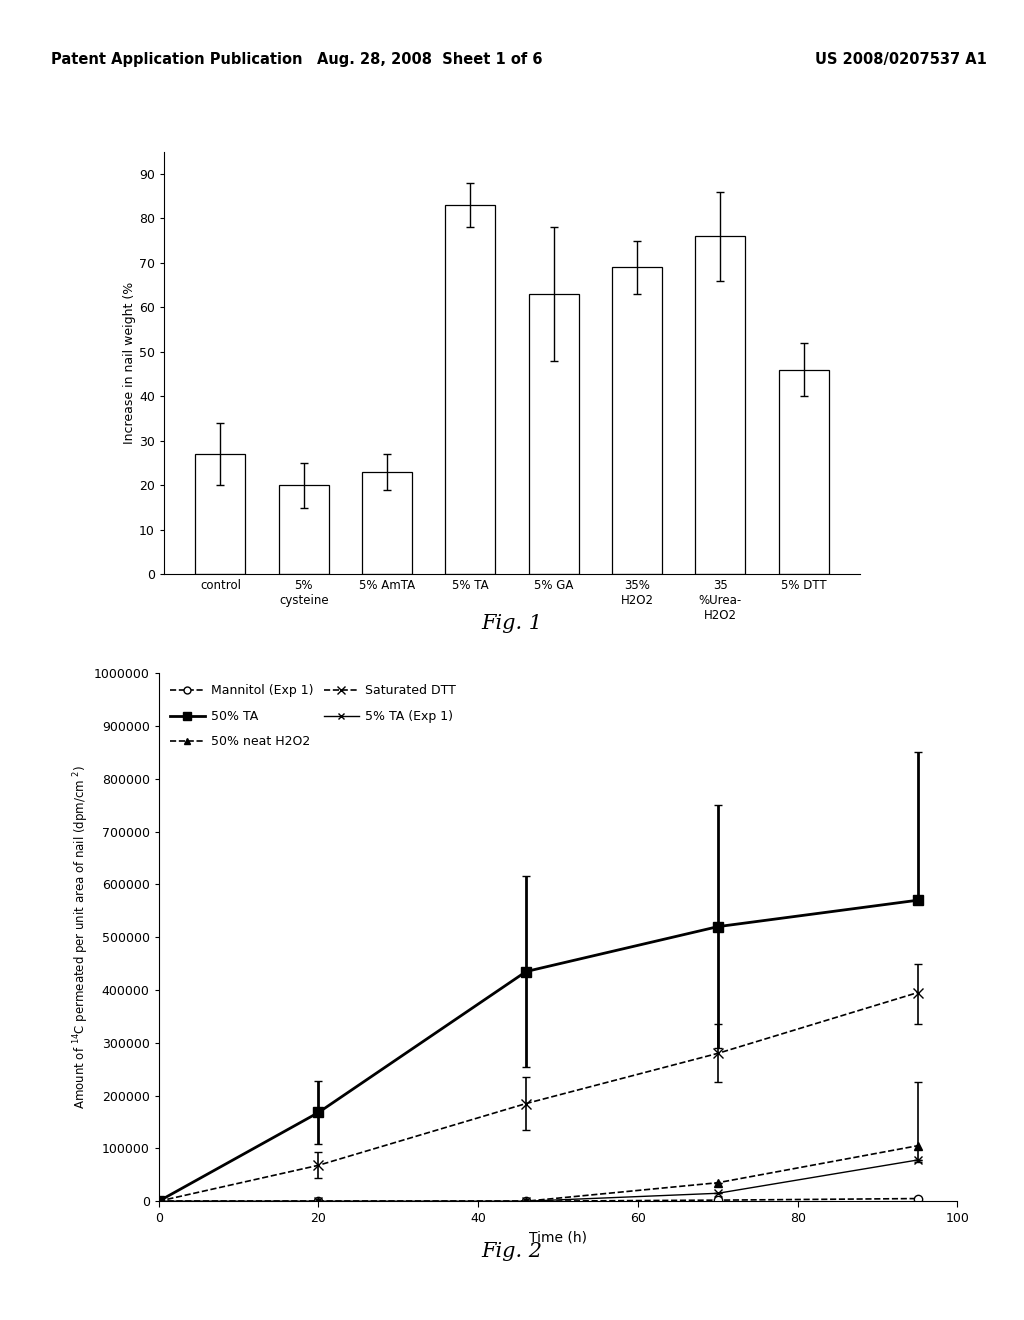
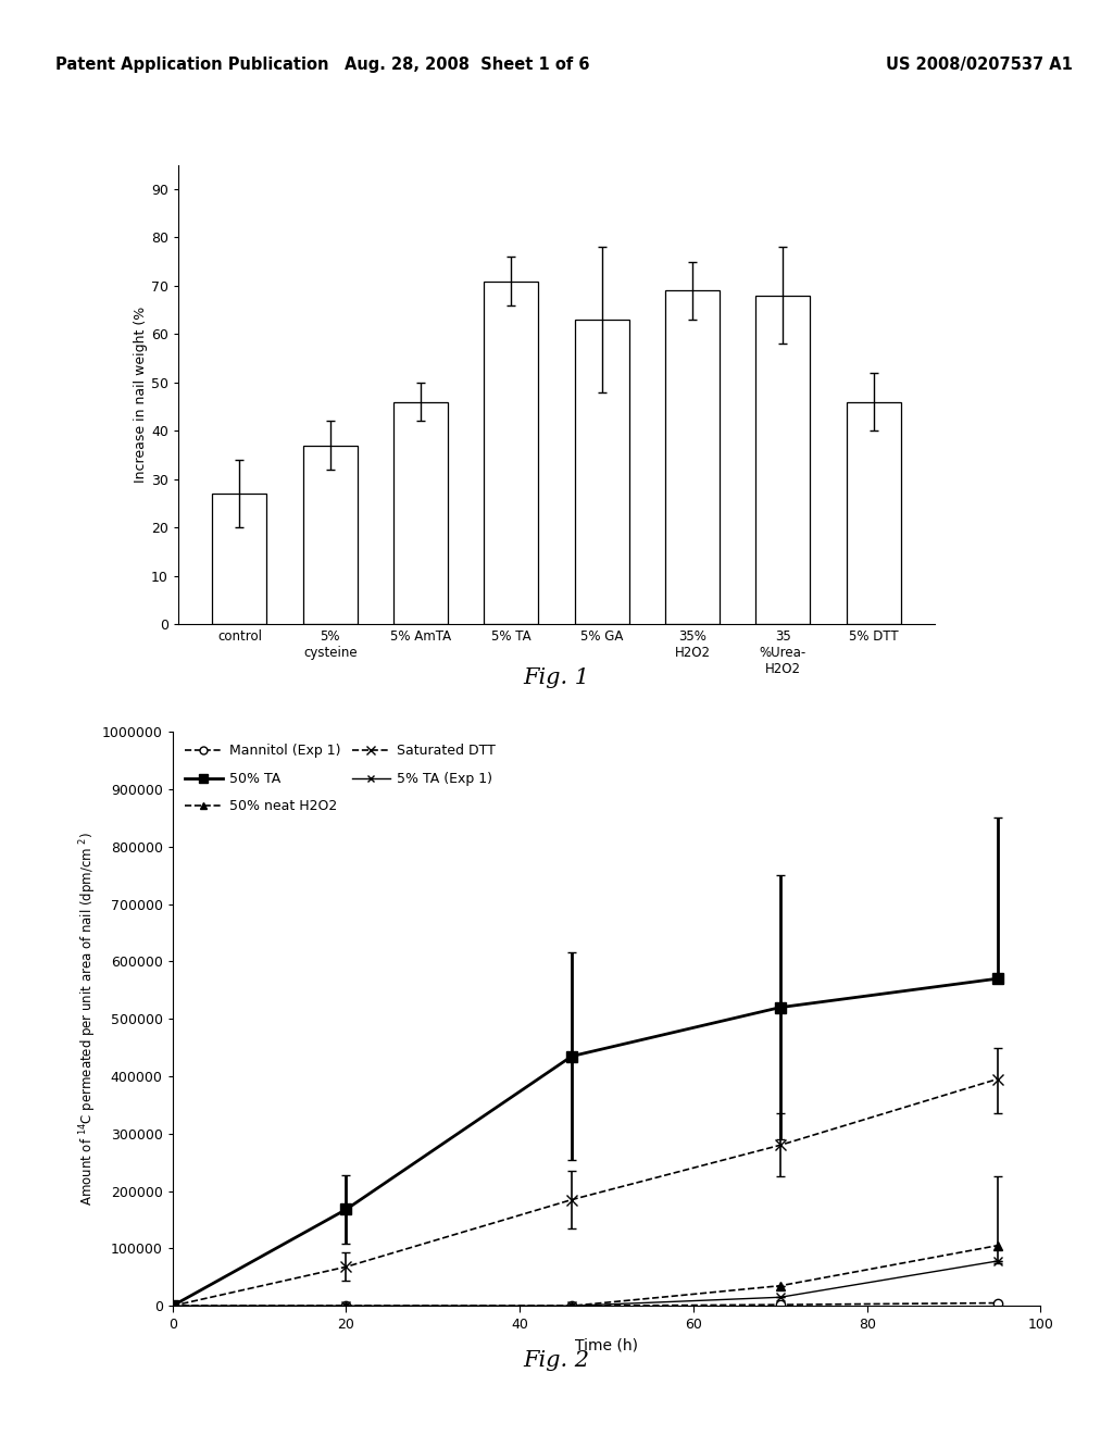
5% cysteine: 20 -> 37
5% AmTA: 23 -> 46
5% TA: 83 -> 71
35 %Urea- H2O2: 76 -> 68
